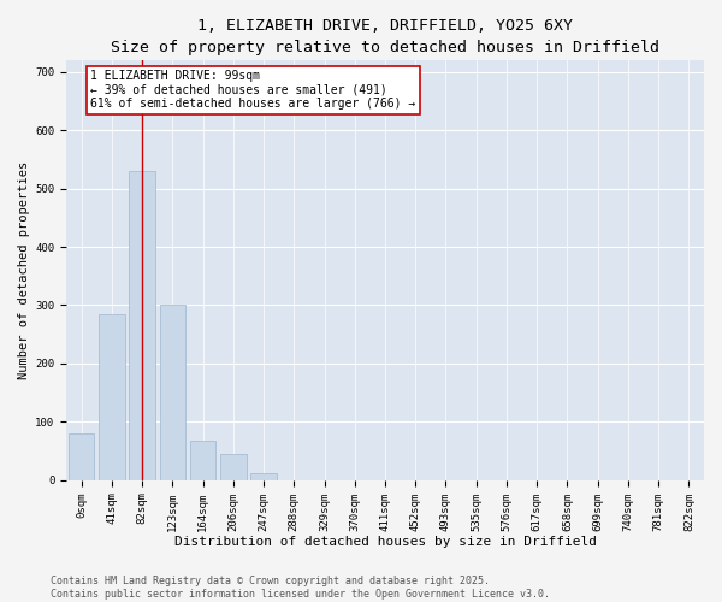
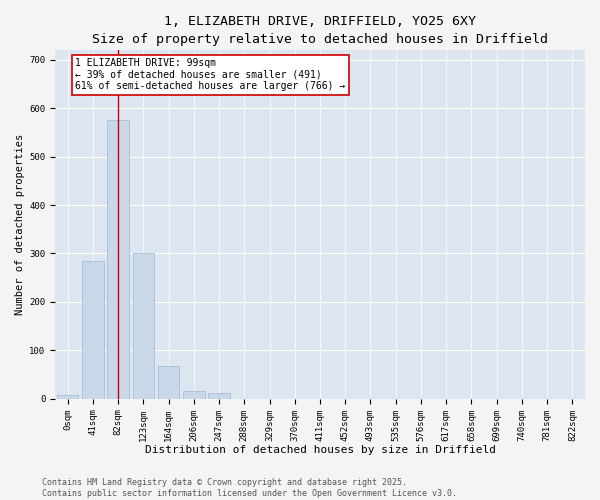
0sqm: 80 -> 8
82sqm: 530 -> 575
206sqm: 45 -> 17
